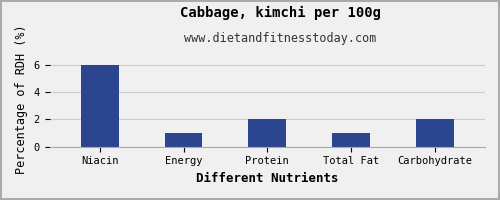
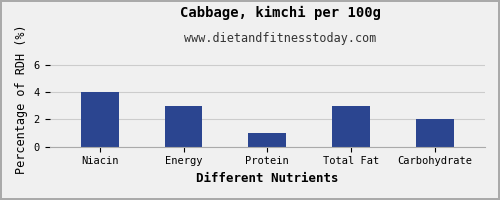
Niacin: 6 -> 4
Energy: 1 -> 3
Protein: 2 -> 1
Total Fat: 1 -> 3
